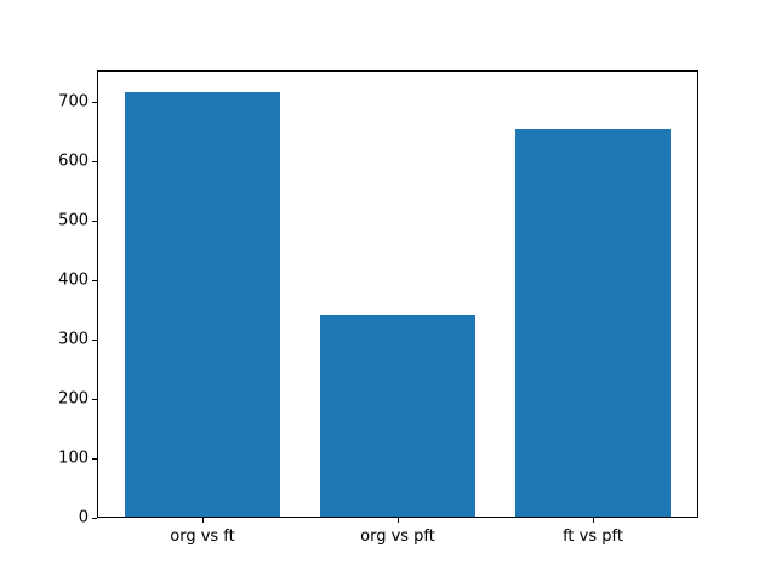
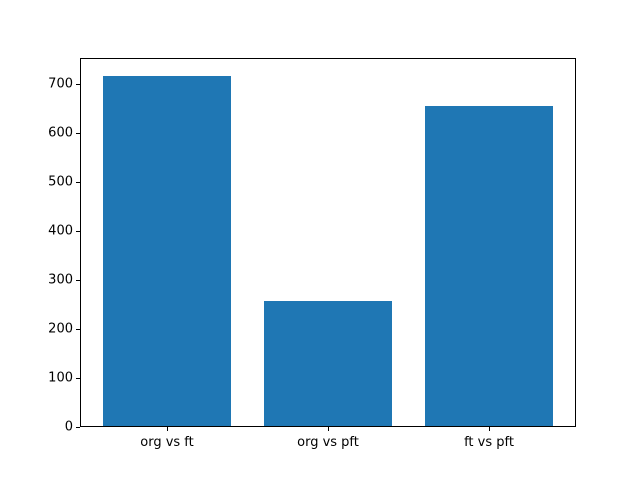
org vs pft: 340 -> 260
